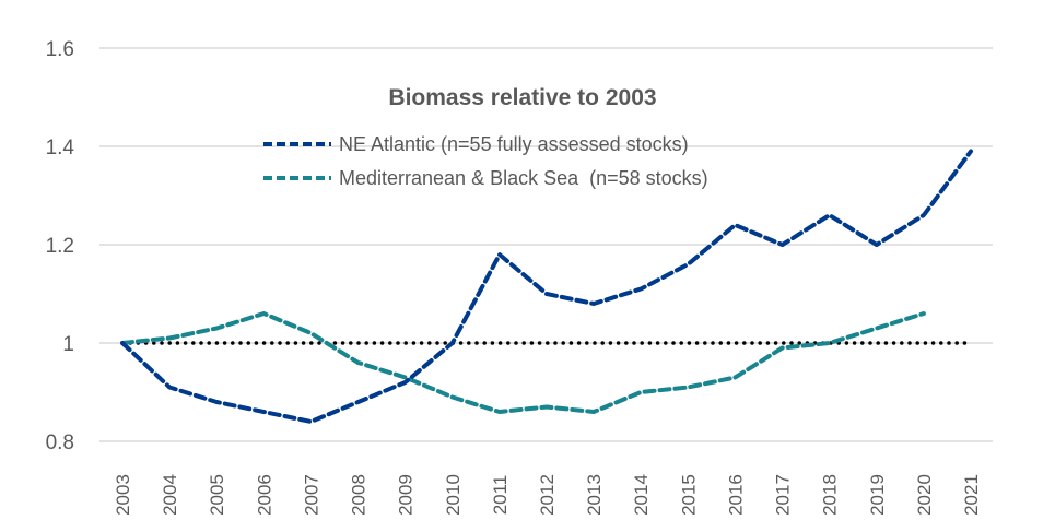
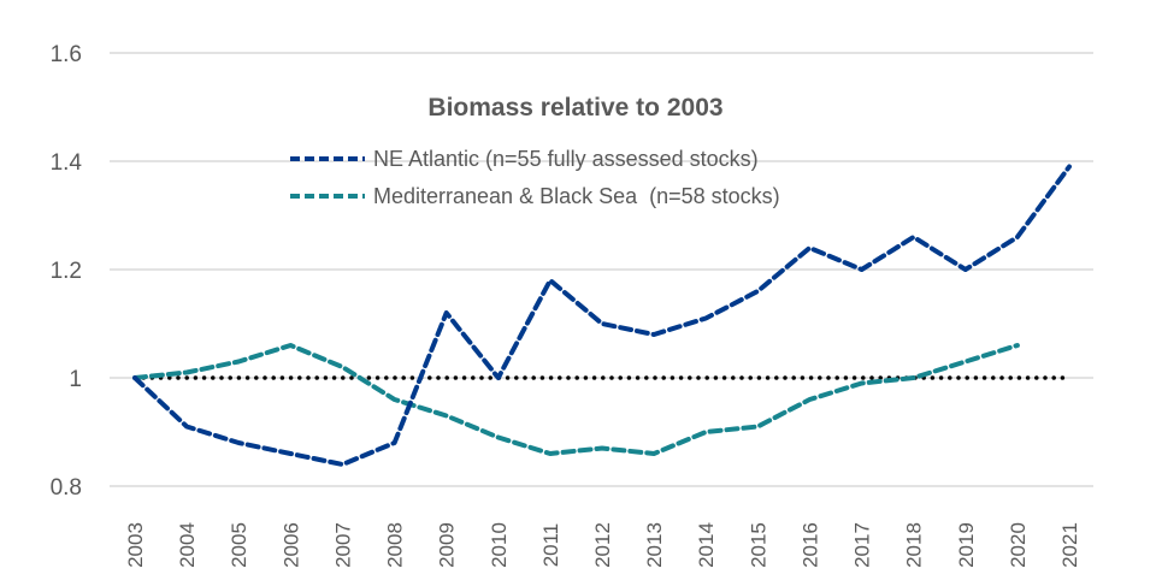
NE Atlantic (n=55 fully assessed stocks)/2009: 0.92 -> 1.12
Mediterranean & Black Sea (n=58 stocks)/2016: 0.93 -> 0.96
